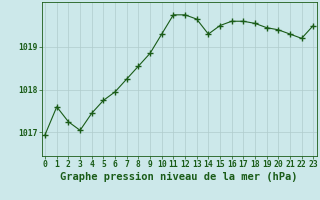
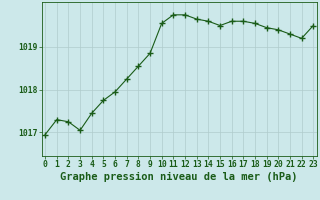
1: 1017.60 -> 1017.30
10: 1019.30 -> 1019.55
14: 1019.30 -> 1019.60
